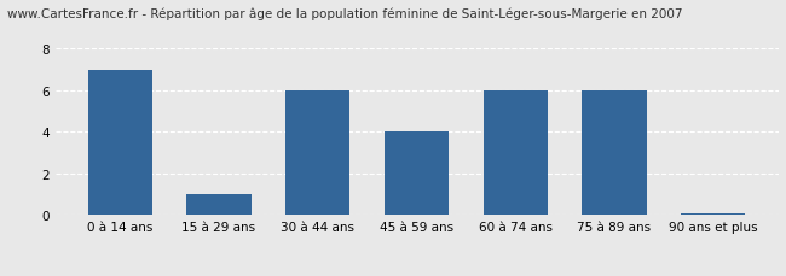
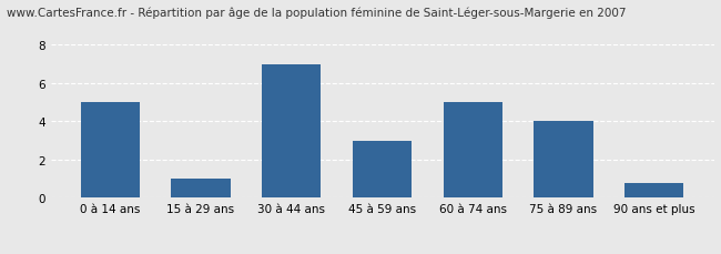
0 à 14 ans: 7.0 -> 5.0
30 à 44 ans: 6.0 -> 7.0
45 à 59 ans: 4.0 -> 3.0
60 à 74 ans: 6.0 -> 5.0
75 à 89 ans: 6.0 -> 4.0
90 ans et plus: 0.1 -> 0.8
